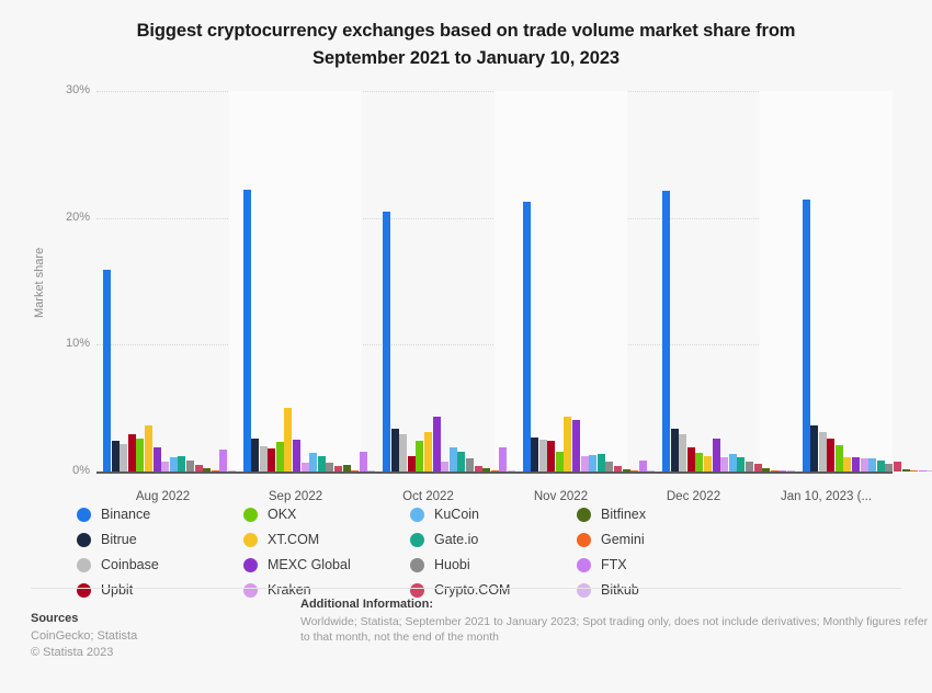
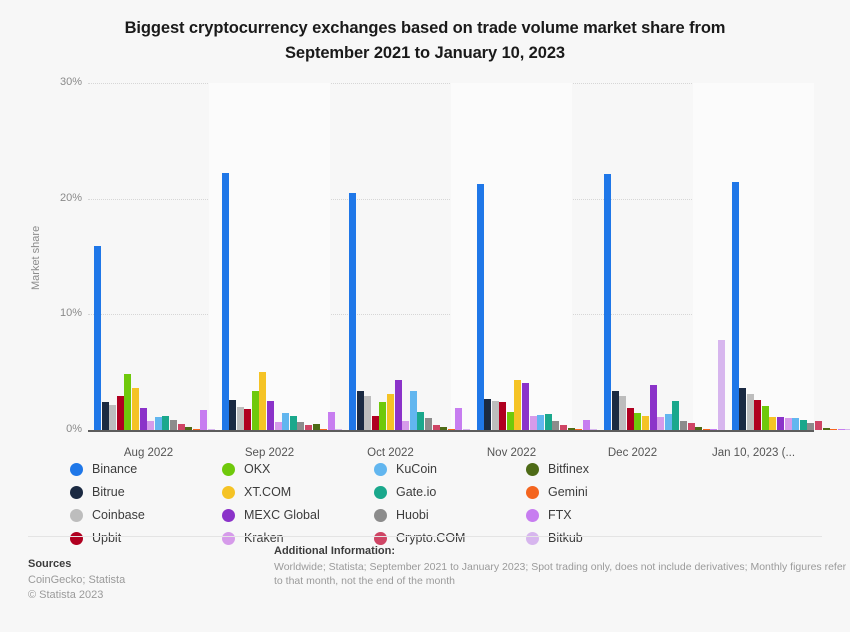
OKX/Aug 2022: 2.6% -> 4.8%
OKX/Sep 2022: 2.3% -> 3.4%
KuCoin/Oct 2022: 1.9% -> 3.4%
MEXC Global/Dec 2022: 2.6% -> 3.9%
Gate.io/Dec 2022: 1.1% -> 2.5%
Bitkub/Dec 2022: 0.1% -> 7.8%
